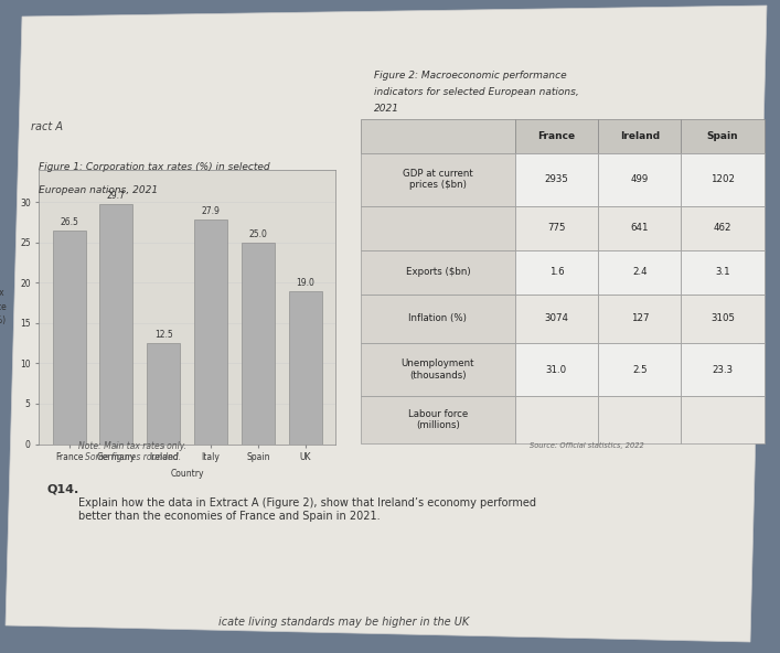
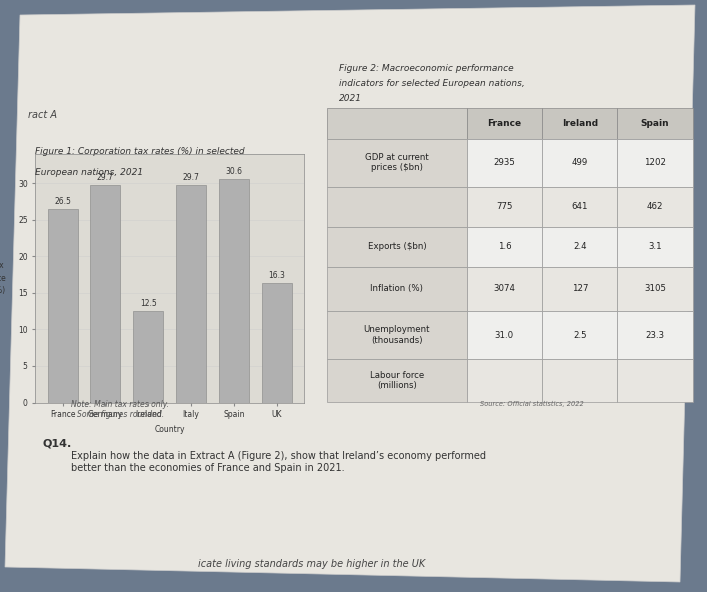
Italy: 27.9 -> 29.7
Spain: 25.0 -> 30.6
UK: 19.0 -> 16.3
